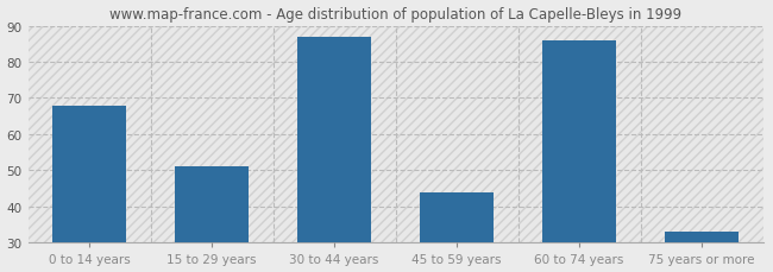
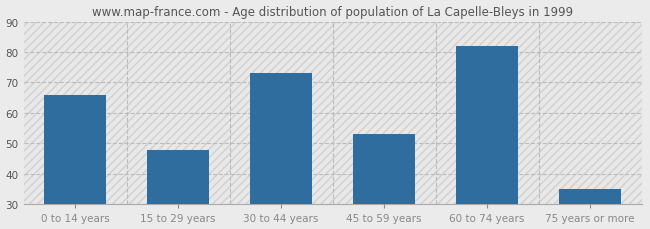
0 to 14 years: 68 -> 66
15 to 29 years: 51 -> 48
30 to 44 years: 87 -> 73
45 to 59 years: 44 -> 53
60 to 74 years: 86 -> 82
75 years or more: 33 -> 35
